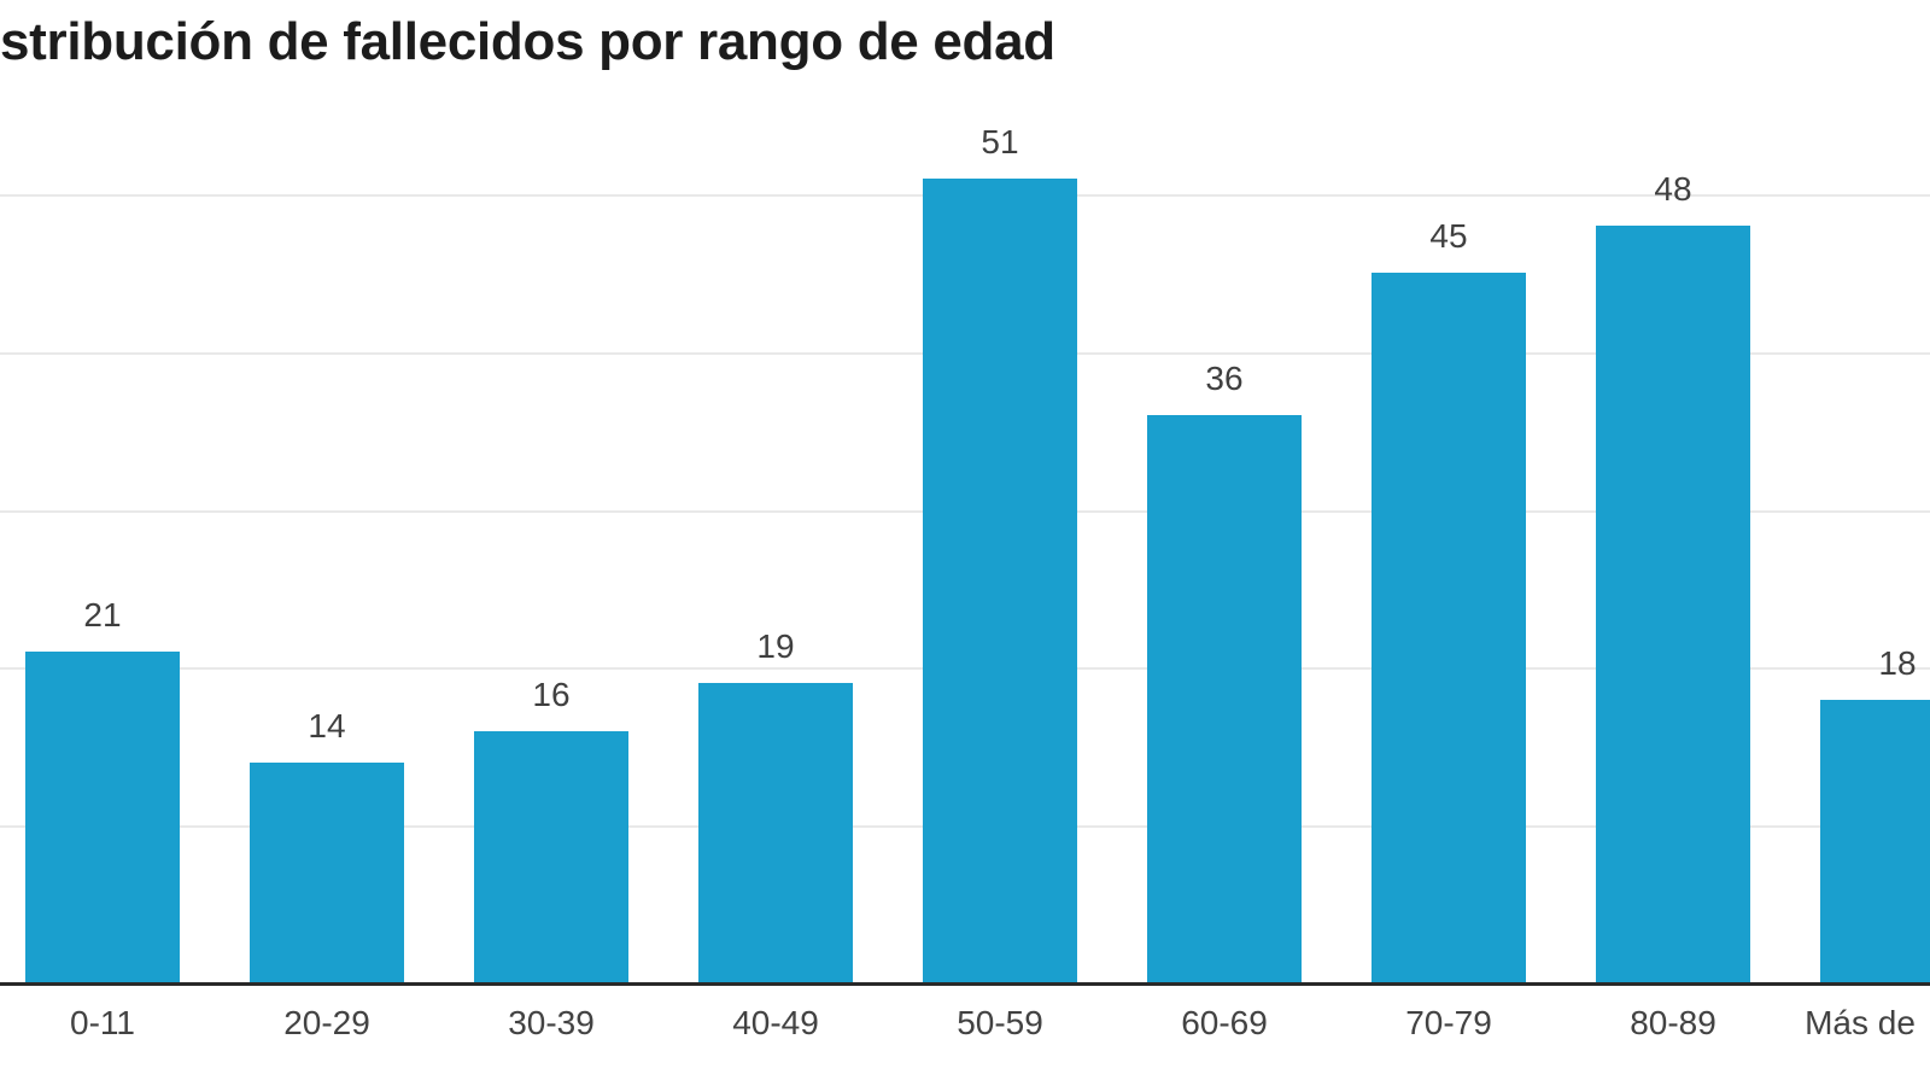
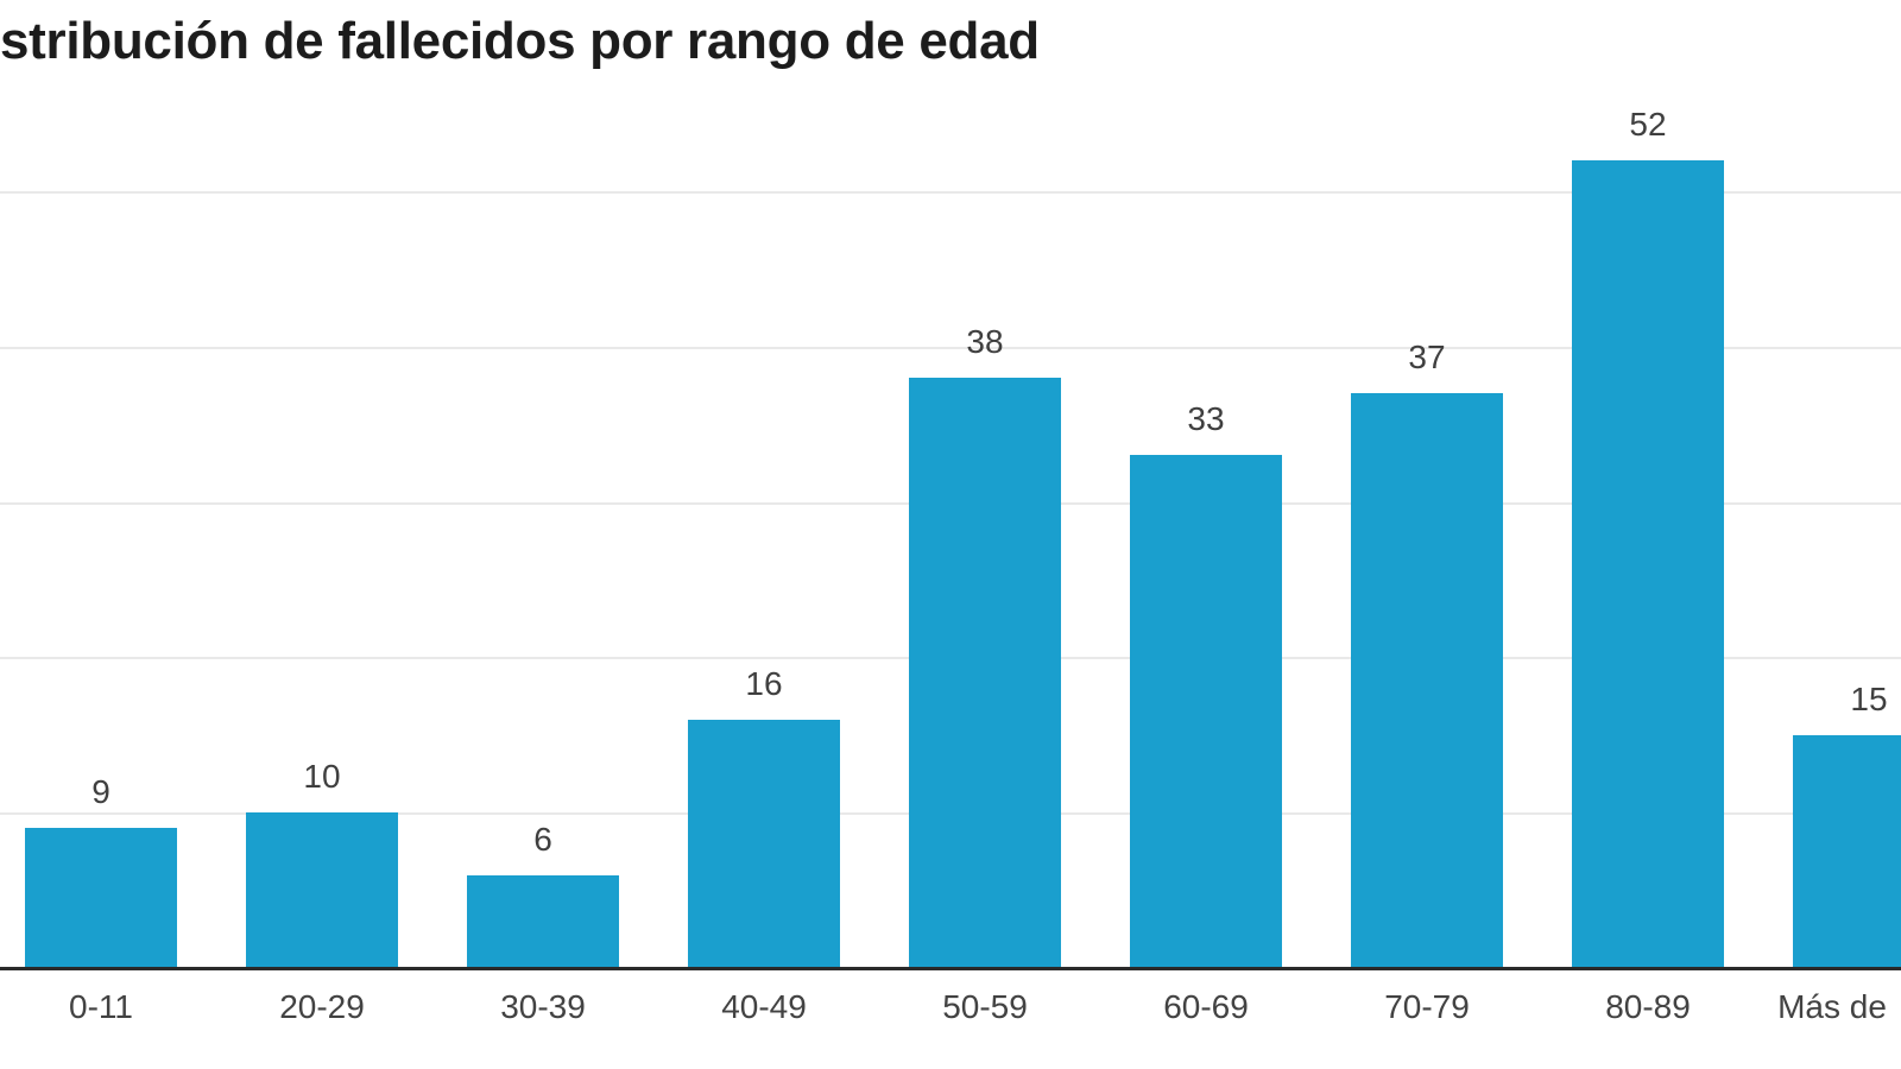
0-11: 21 -> 9
20-29: 14 -> 10
30-39: 16 -> 6
40-49: 19 -> 16
50-59: 51 -> 38
60-69: 36 -> 33
70-79: 45 -> 37
80-89: 48 -> 52
Más de: 18 -> 15
